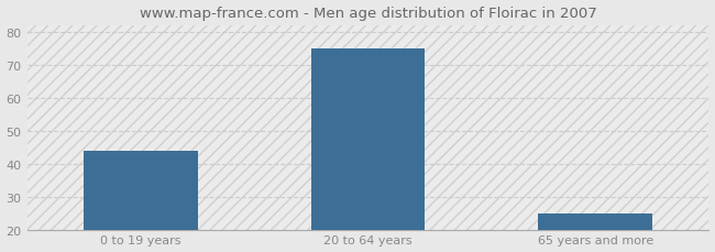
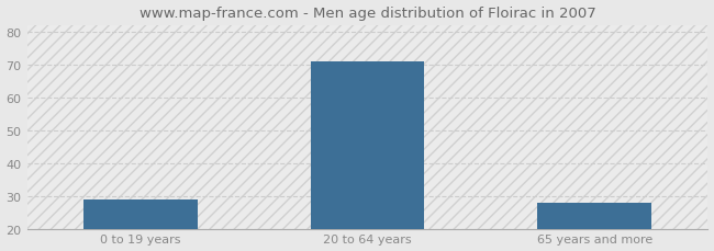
0 to 19 years: 44 -> 29
20 to 64 years: 75 -> 71
65 years and more: 25 -> 28
